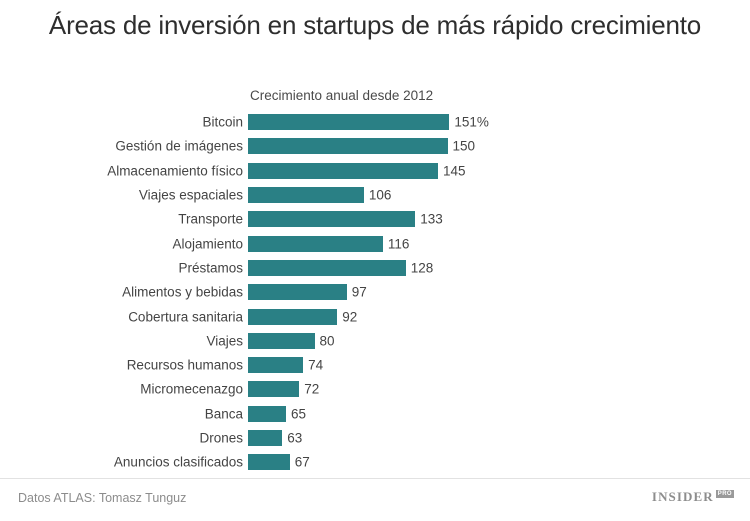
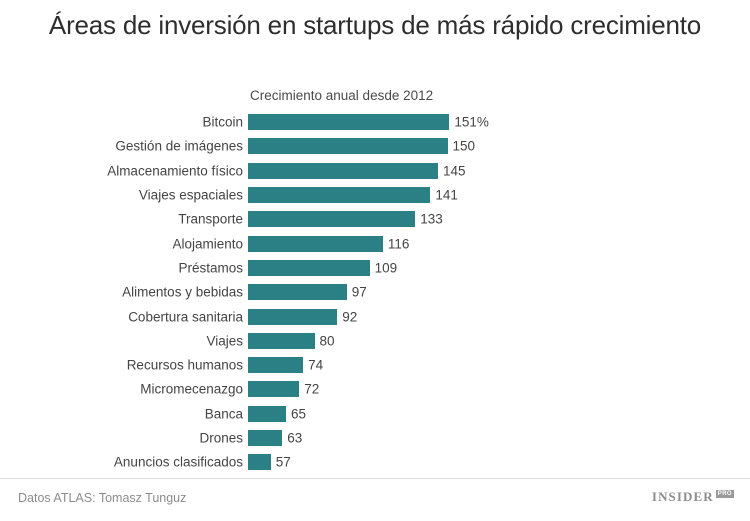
Viajes espaciales: 106 -> 141
Préstamos: 128 -> 109
Anuncios clasificados: 67 -> 57
